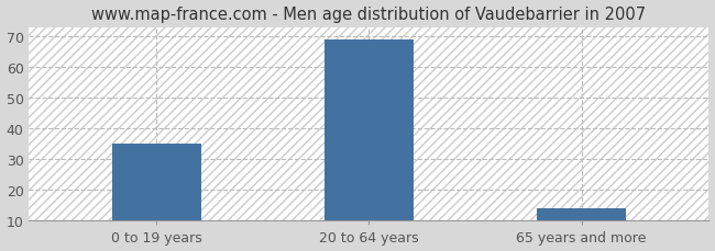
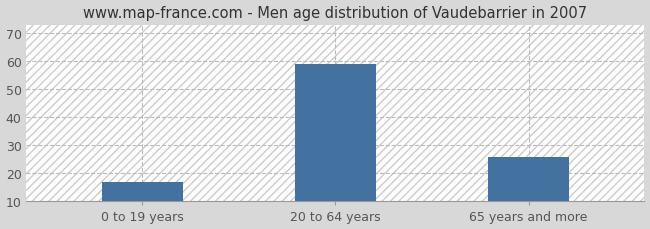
0 to 19 years: 35 -> 17
20 to 64 years: 69 -> 59
65 years and more: 14 -> 26
